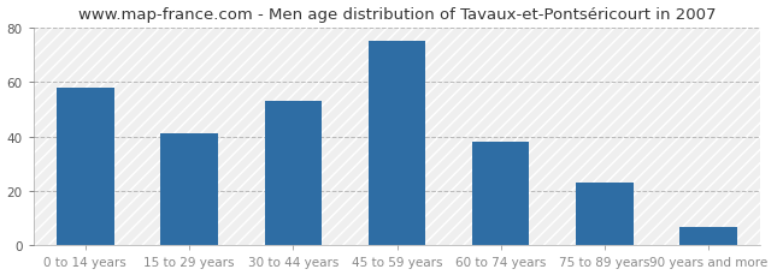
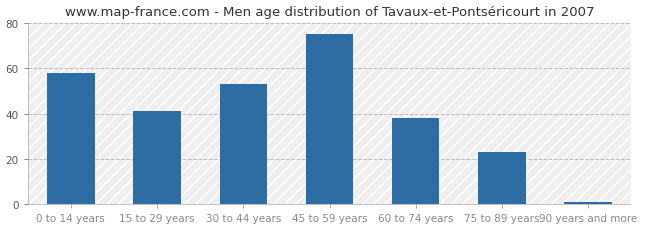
90 years and more: 7 -> 1
